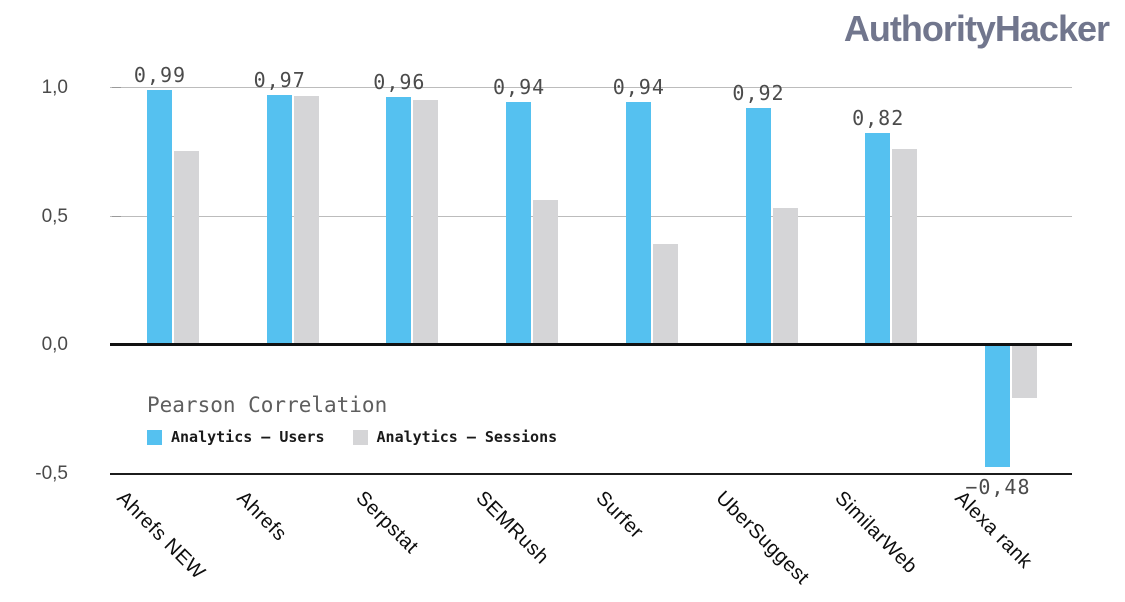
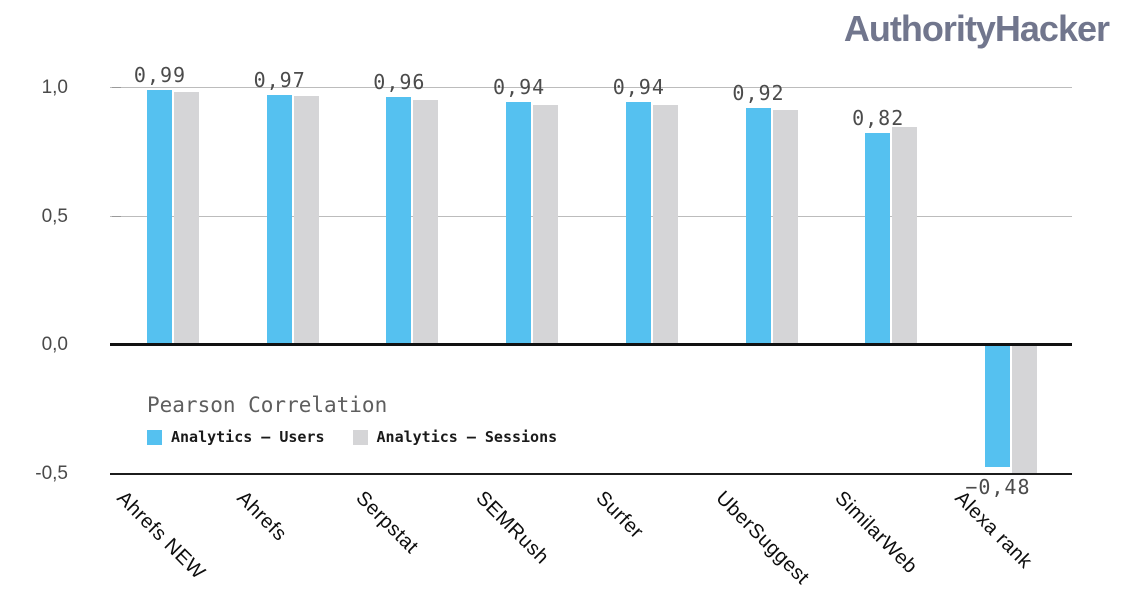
Analytics – Sessions/Ahrefs NEW: 0,75 -> 0,98
Analytics – Sessions/SEMRush: 0,56 -> 0,93
Analytics – Sessions/Surfer: 0,39 -> 0,93
Analytics – Sessions/UberSuggest: 0,53 -> 0,91
Analytics – Sessions/SimilarWeb: 0,76 -> 0,84
Analytics – Sessions/Alexa rank: -0,21 -> -0,50
